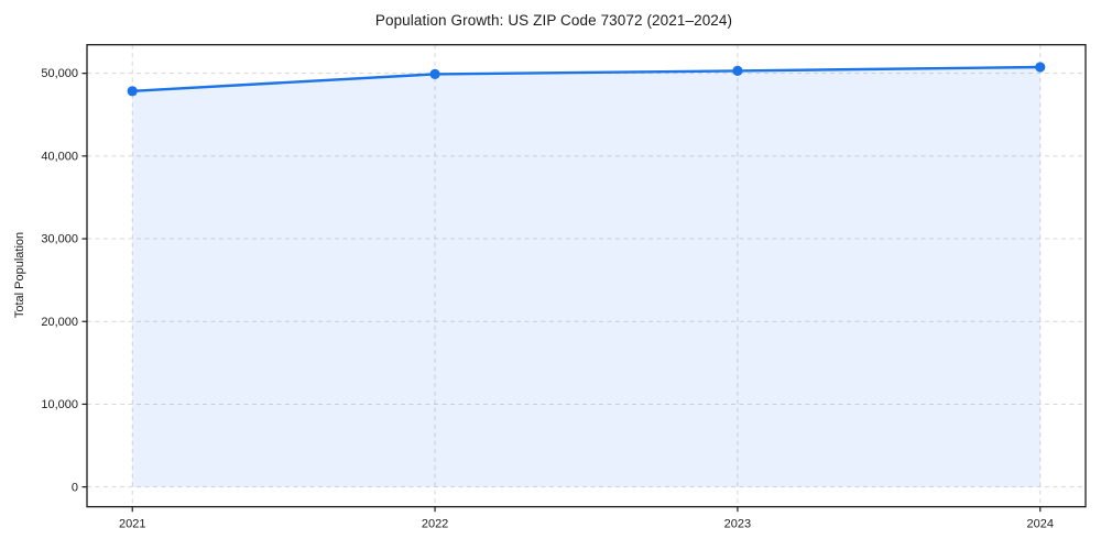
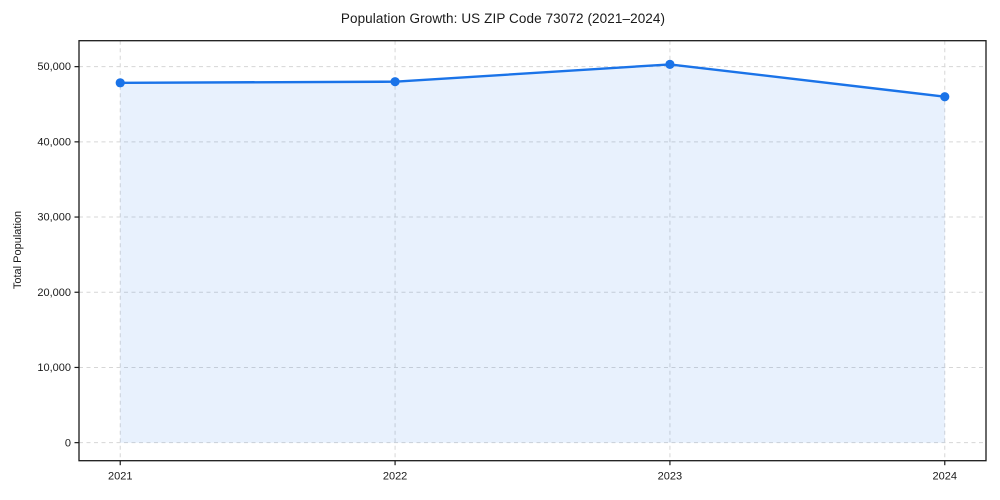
2022: 50000 -> 48000
2024: 51000 -> 46000
